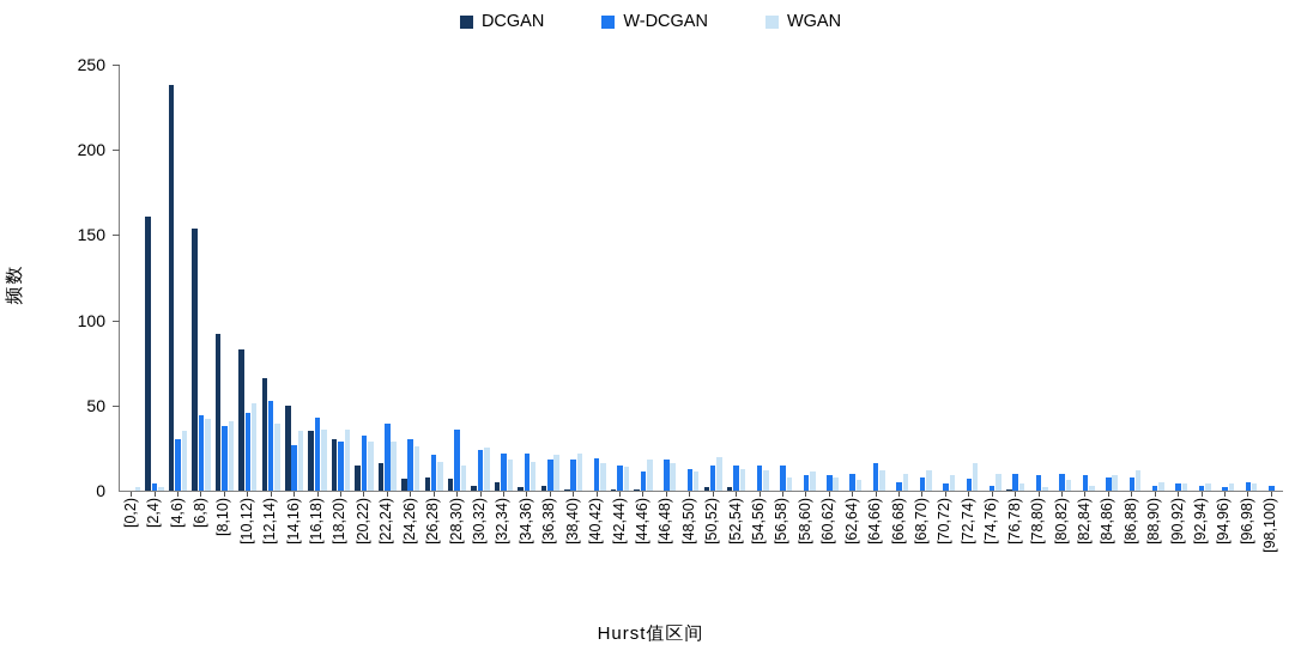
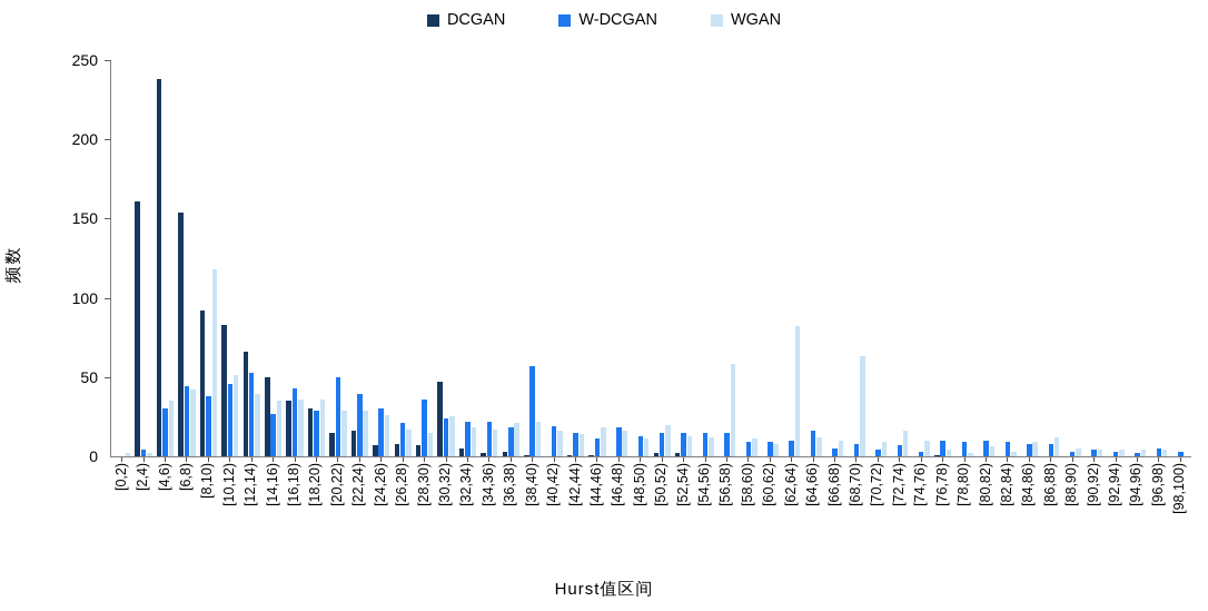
WGAN/[8,10): 41 -> 118
W-DCGAN/[20,22): 32 -> 50
DCGAN/[30,32): 3 -> 47
W-DCGAN/[38,40): 18 -> 57
WGAN/[56,58): 8 -> 58
WGAN/[62,64): 6 -> 82
WGAN/[68,70): 12 -> 63
